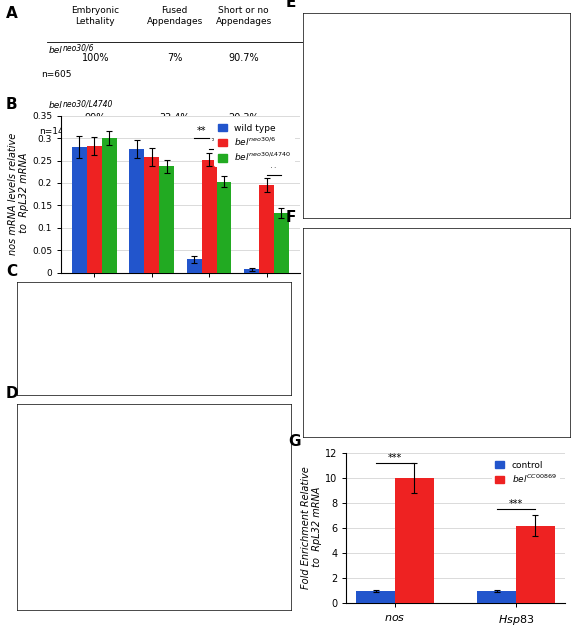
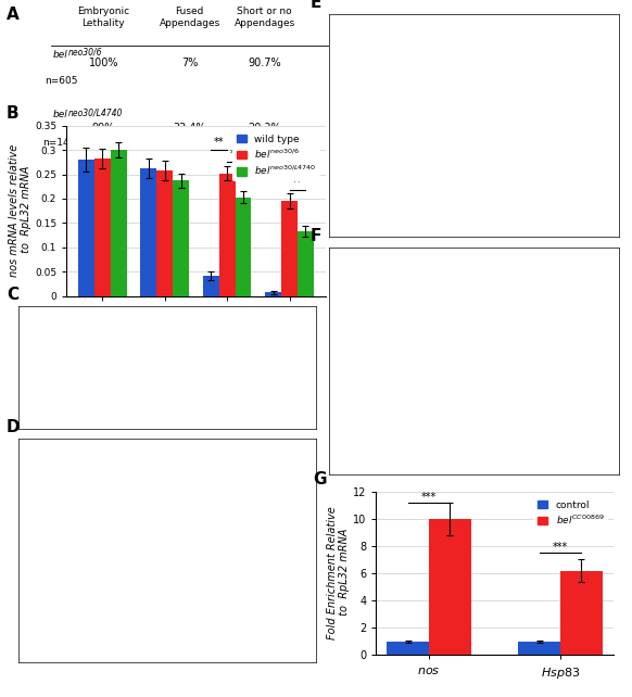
wild type/1-2h: 0.275 -> 0.262
wild type/2-3h: 0.030 -> 0.042
